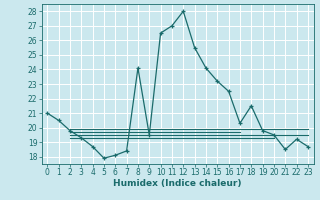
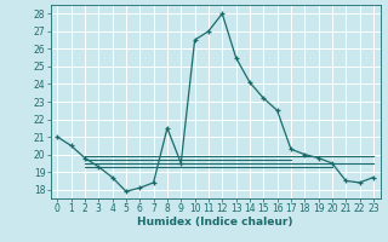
8: 24.1 -> 21.5
18: 21.5 -> 20.0
22: 19.2 -> 18.4
